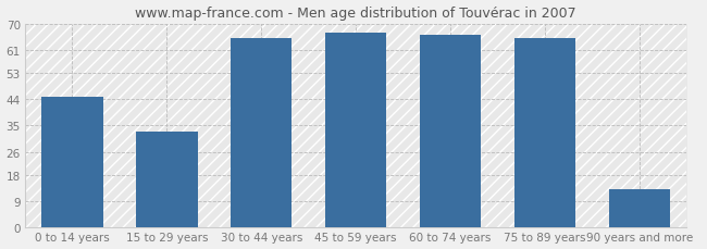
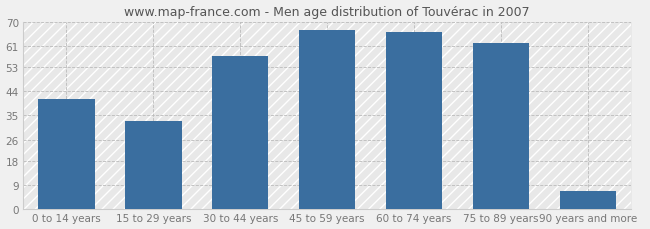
0 to 14 years: 45 -> 41
30 to 44 years: 65 -> 57
75 to 89 years: 65 -> 62
90 years and more: 13 -> 7
